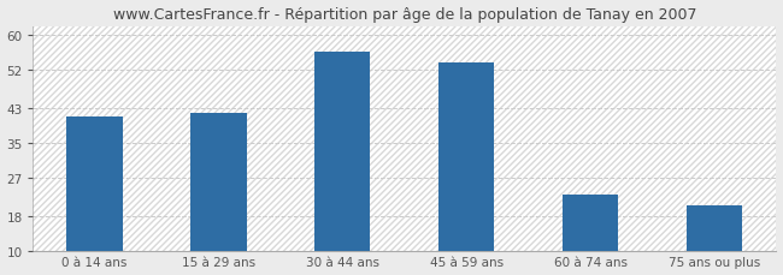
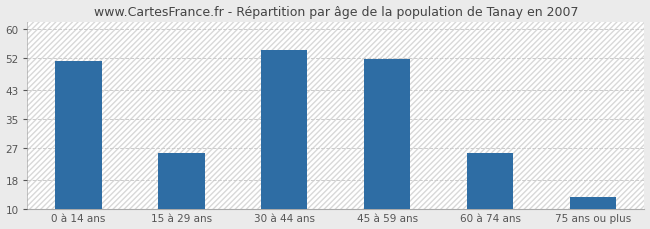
0 à 14 ans: 41.0 -> 51.0
15 à 29 ans: 42.0 -> 25.5
30 à 44 ans: 56.0 -> 54.0
45 à 59 ans: 53.5 -> 51.5
60 à 74 ans: 23.0 -> 25.5
75 ans ou plus: 20.5 -> 13.5
